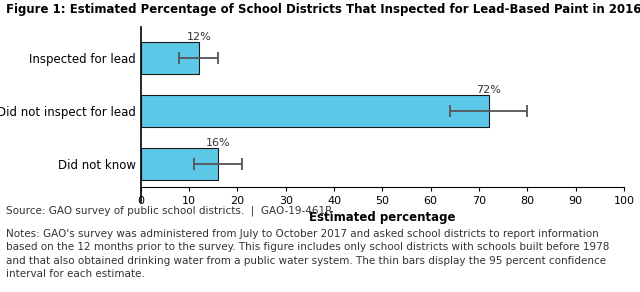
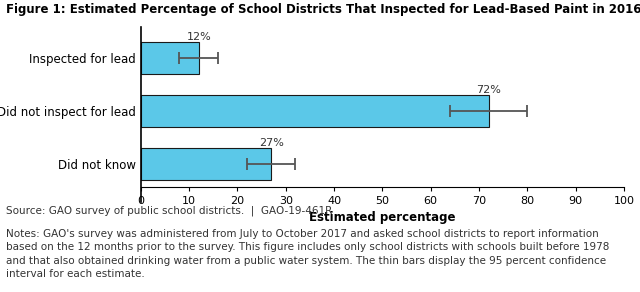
Did not know: 16% -> 27%
